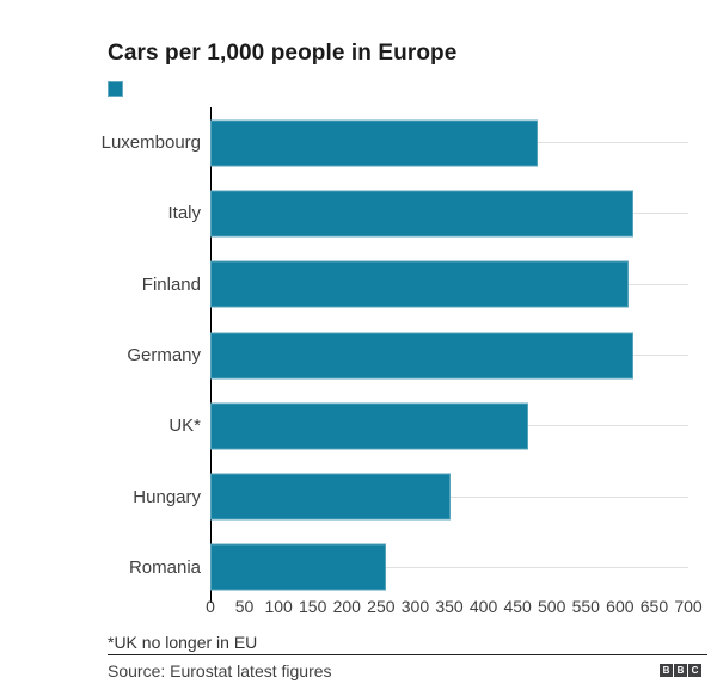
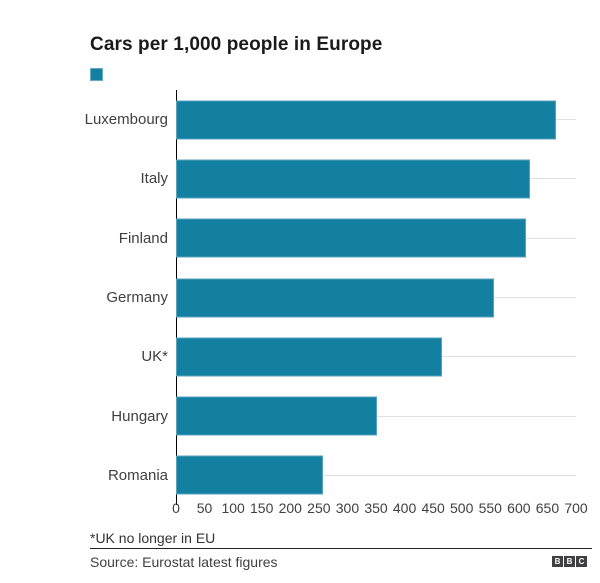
Luxembourg: 480 -> 660
Germany: 620 -> 560
